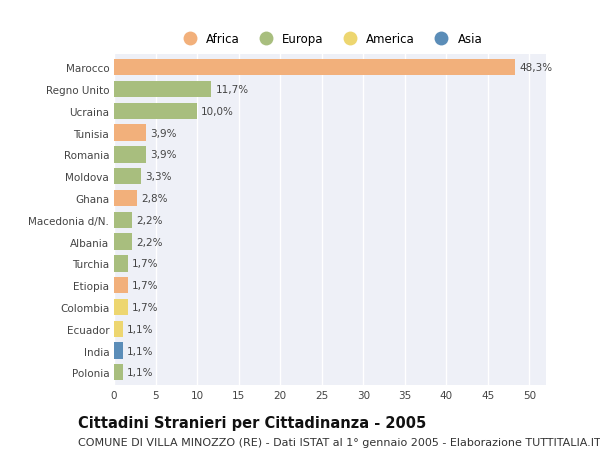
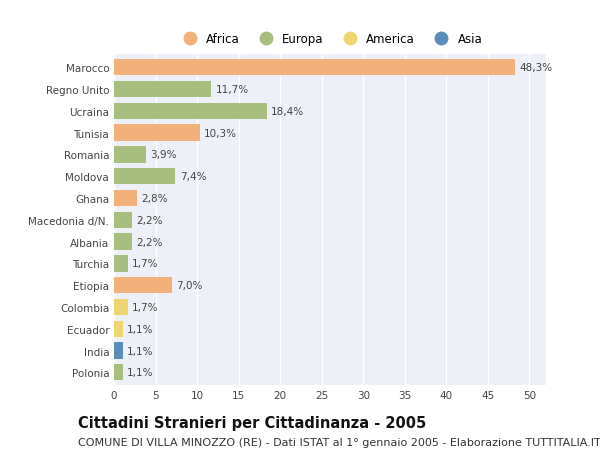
Ucraina: 10,0% -> 18,4%
Tunisia: 3,9% -> 10,3%
Moldova: 3,3% -> 7,4%
Etiopia: 1,7% -> 7,0%
